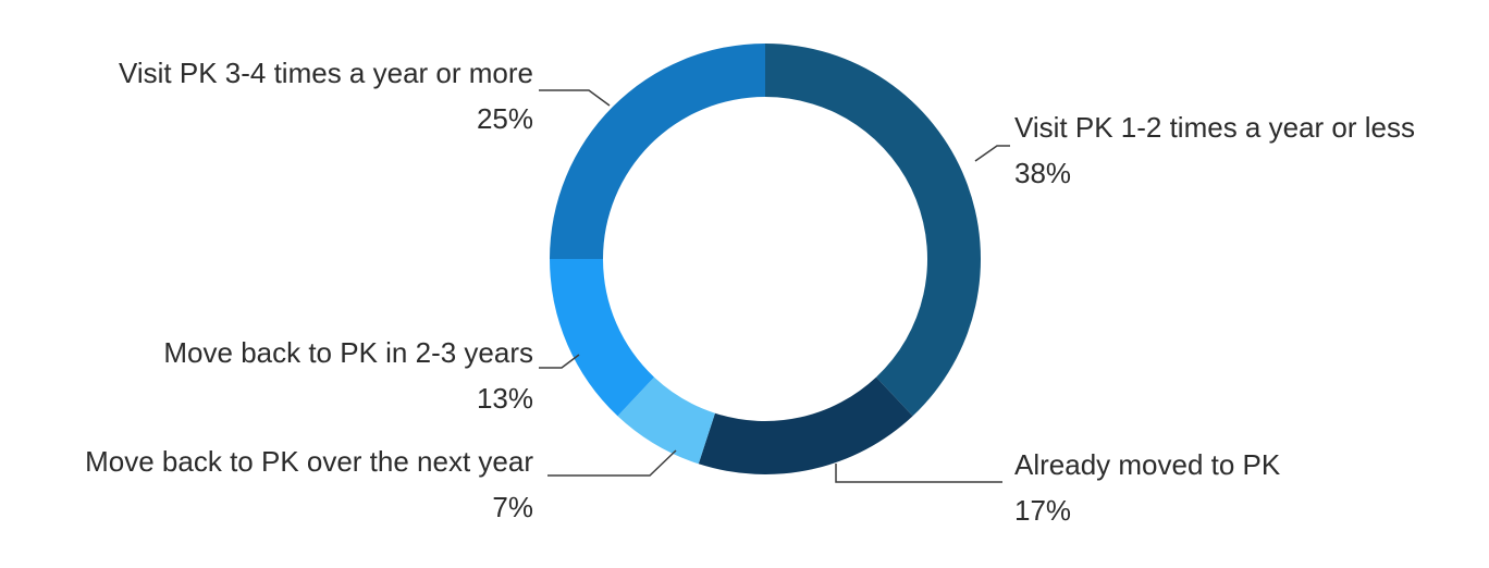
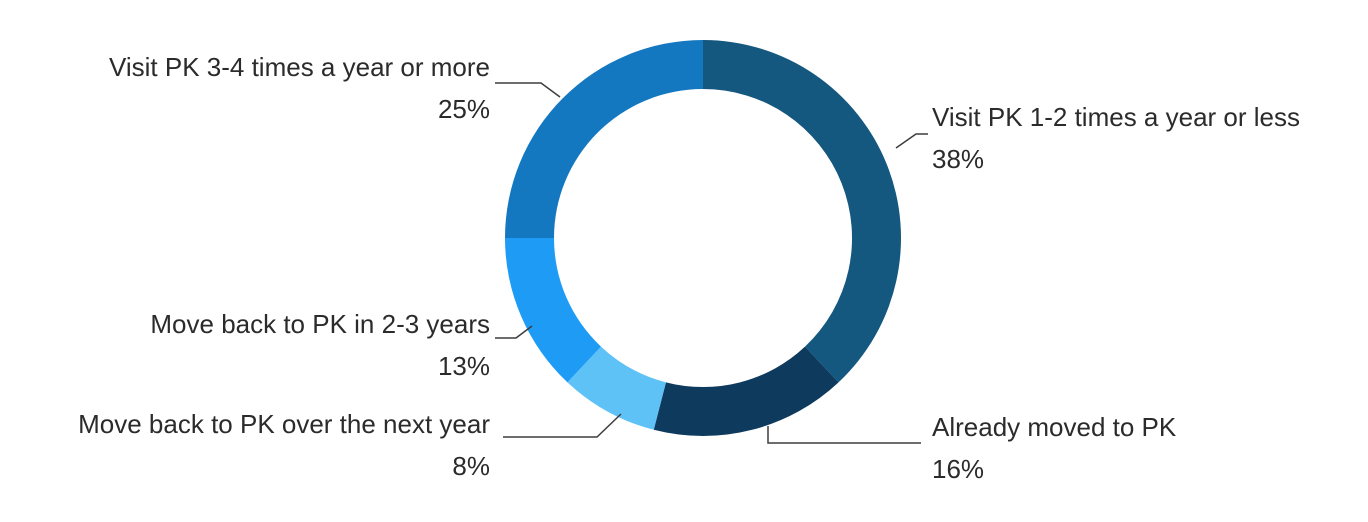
Already moved to PK: 17% -> 16%
Move back to PK over the next year: 7% -> 8%
